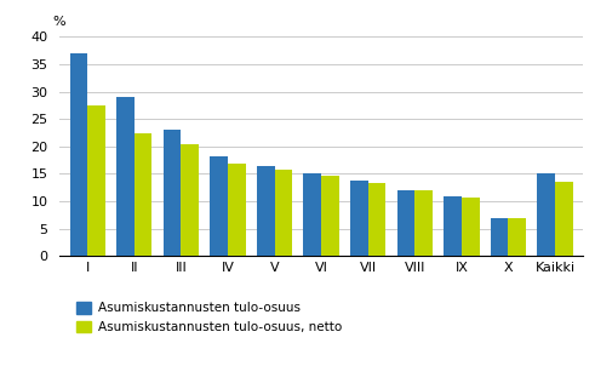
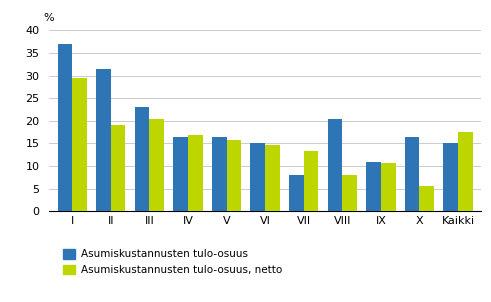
Asumiskustannusten tulo-osuus, netto/I: 27.4 -> 29.5
Asumiskustannusten tulo-osuus/II: 29.0 -> 31.5
Asumiskustannusten tulo-osuus, netto/II: 22.3 -> 19.0
Asumiskustannusten tulo-osuus/IV: 18.3 -> 16.5
Asumiskustannusten tulo-osuus/VII: 13.7 -> 8.0
Asumiskustannusten tulo-osuus/VIII: 12.0 -> 20.5
Asumiskustannusten tulo-osuus, netto/VIII: 12.0 -> 8.0
Asumiskustannusten tulo-osuus/X: 7.0 -> 16.5
Asumiskustannusten tulo-osuus, netto/X: 7.0 -> 5.5
Asumiskustannusten tulo-osuus, netto/Kaikki: 13.5 -> 17.5
